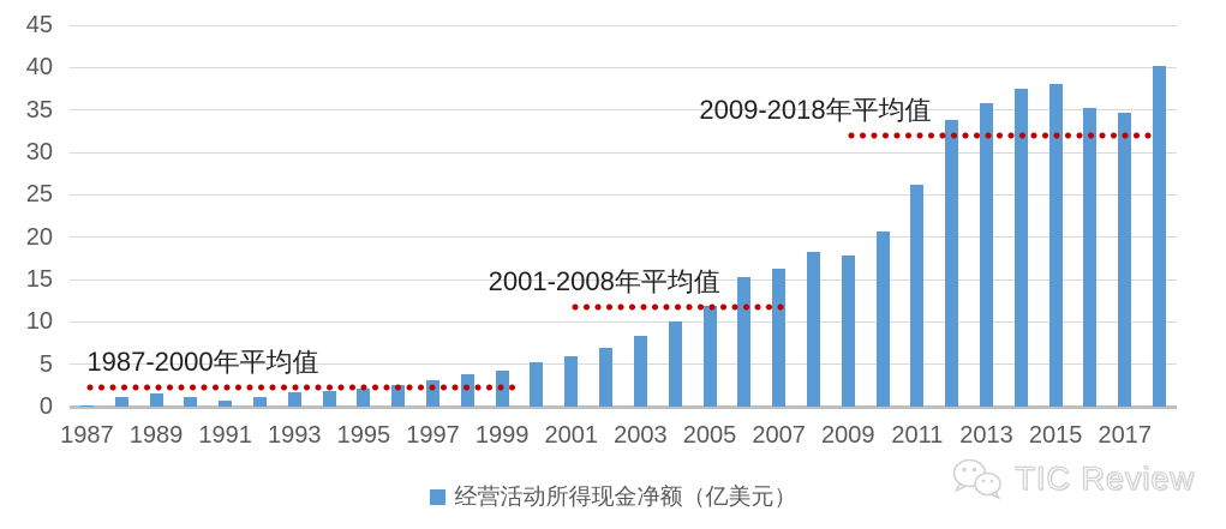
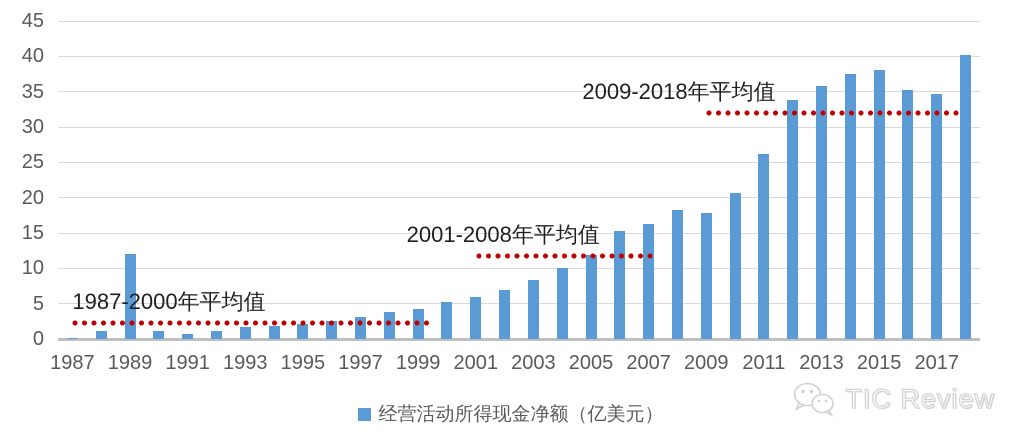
1989: 2 -> 12
